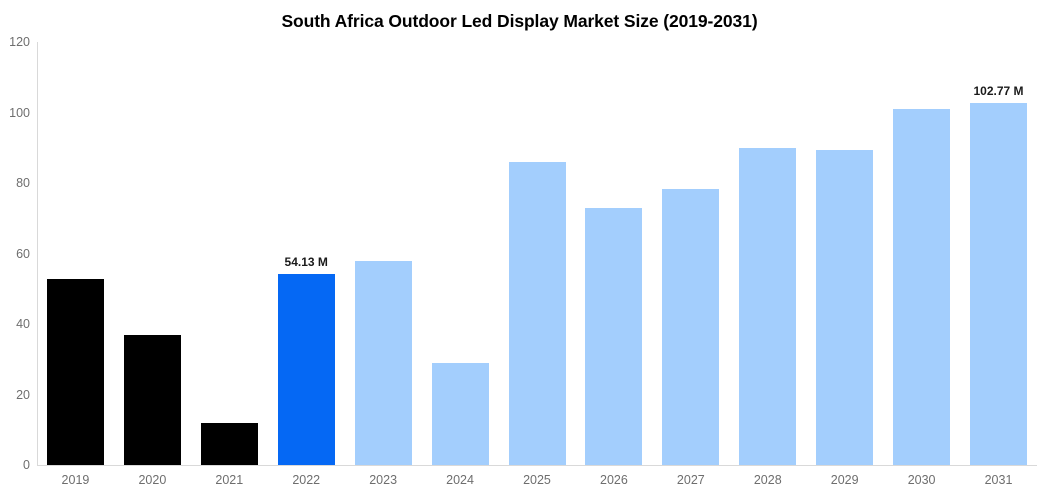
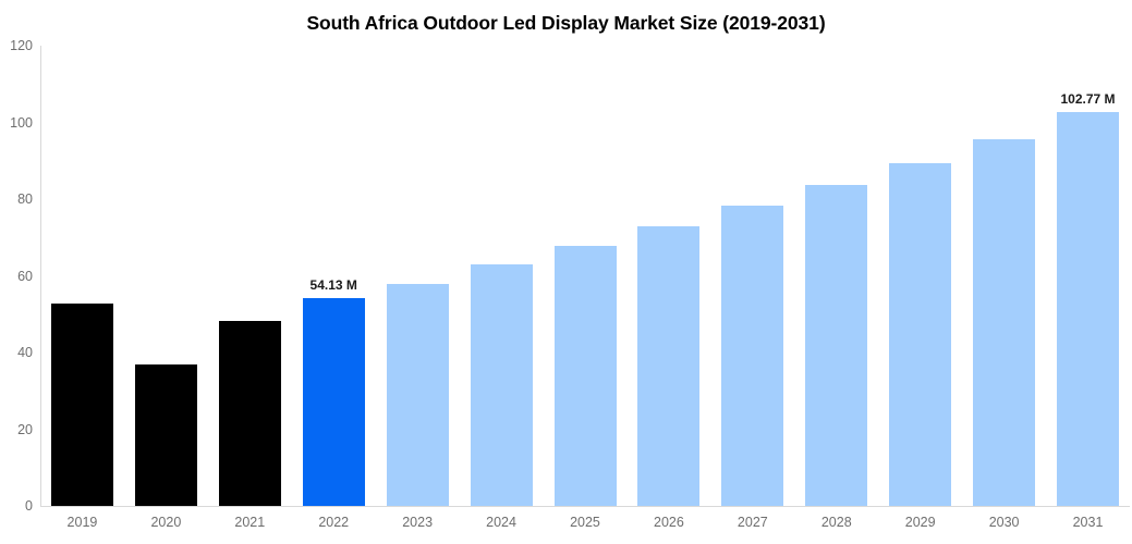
2021: 12 -> 48
2024: 29 -> 63
2025: 86 -> 68
2028: 90 -> 84
2030: 101 -> 96
